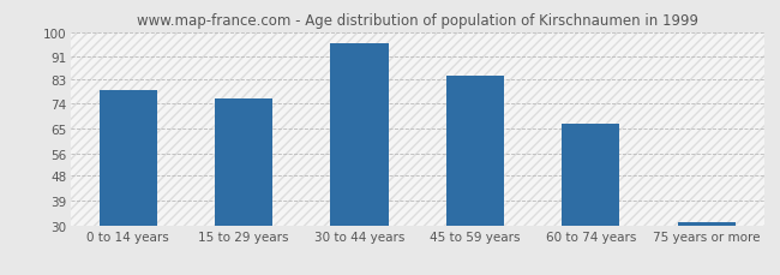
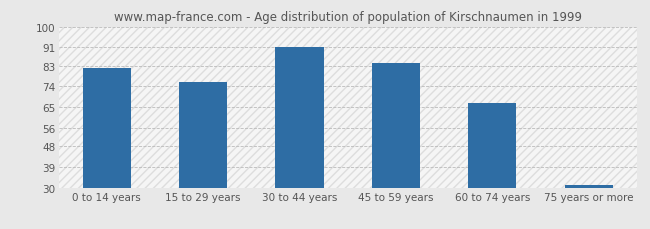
0 to 14 years: 79 -> 82
30 to 44 years: 96 -> 91
